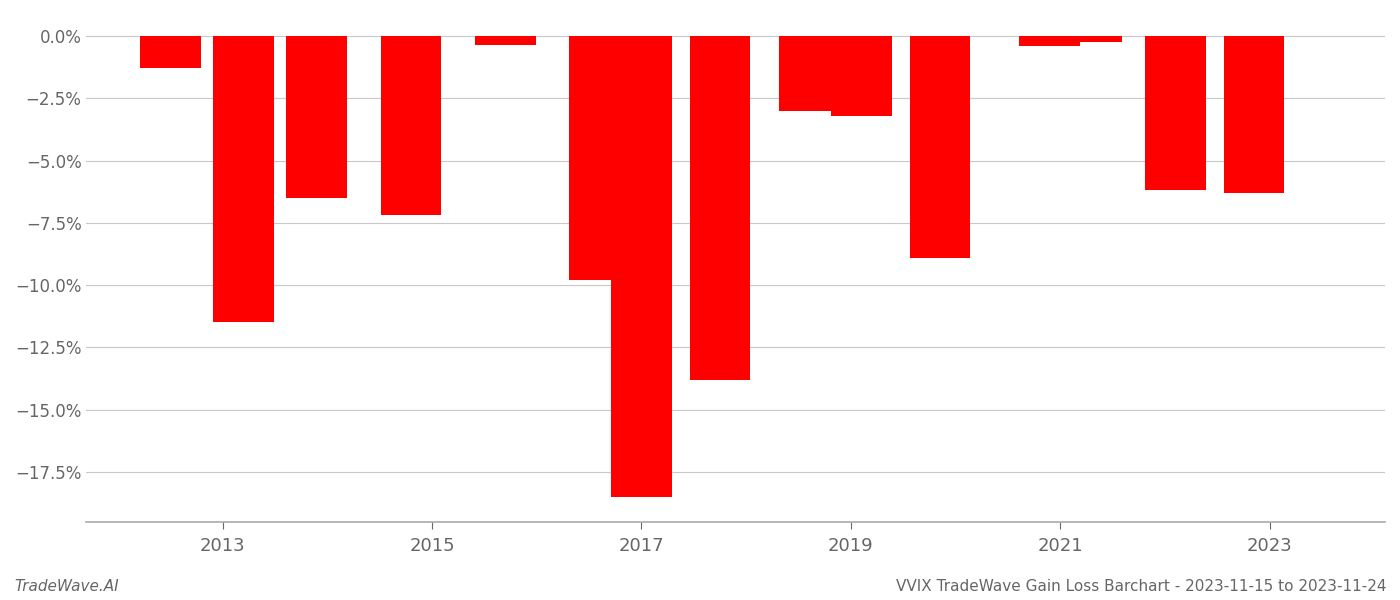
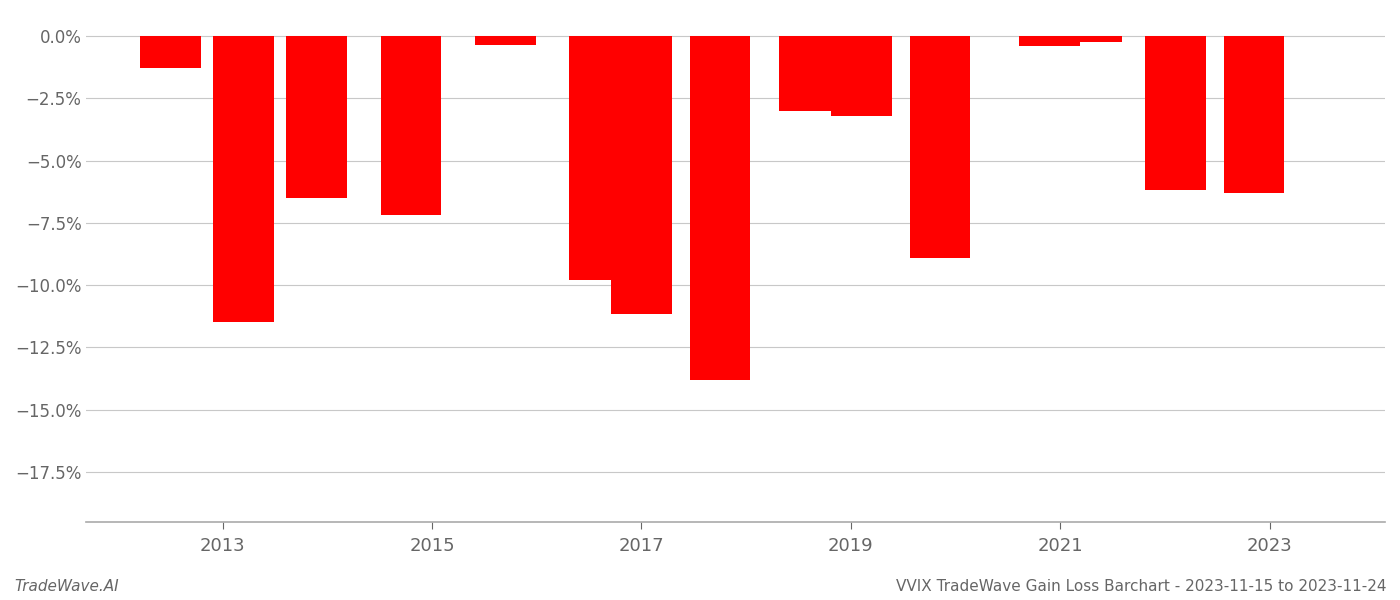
2017: -18.50% -> -11.15%
